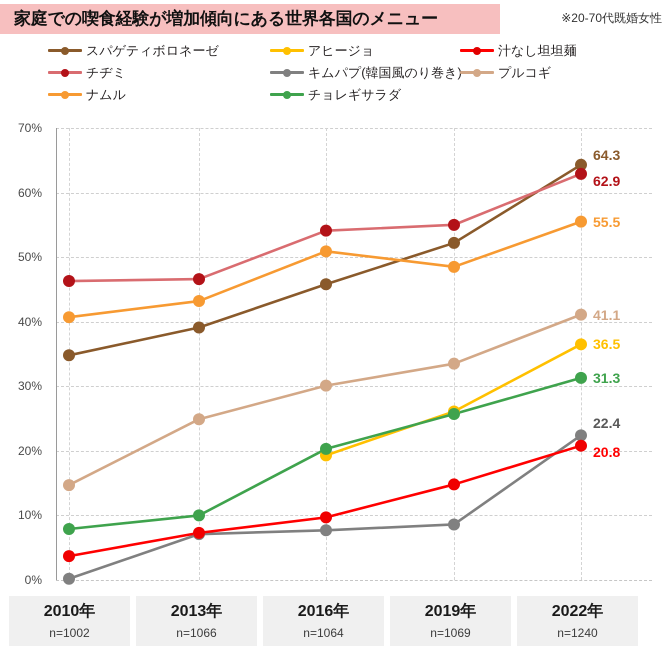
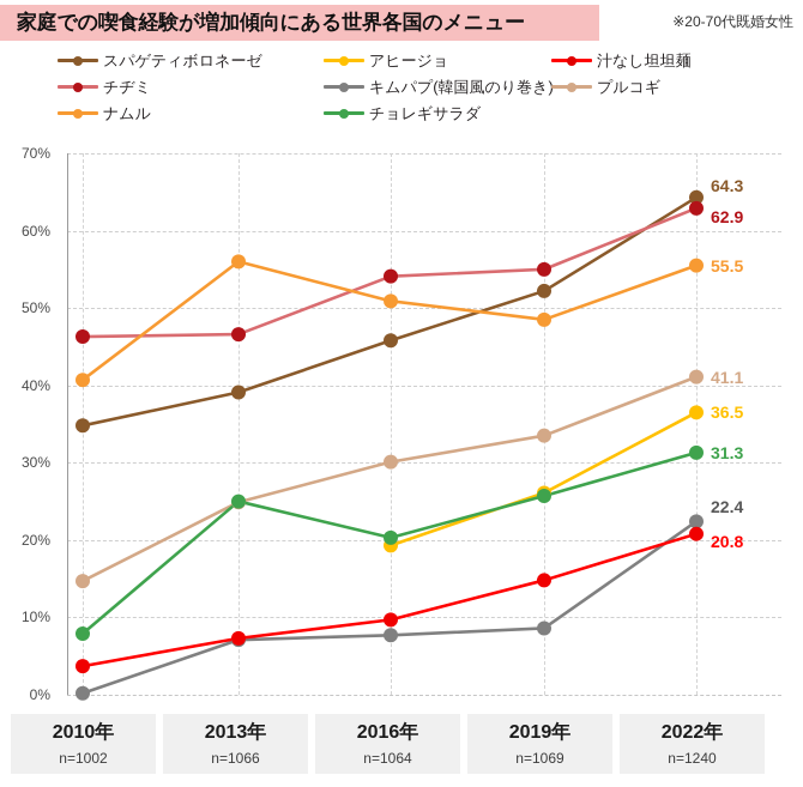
ナムル/2013年: 43% -> 56%
チョレギサラダ/2013年: 10% -> 25%
